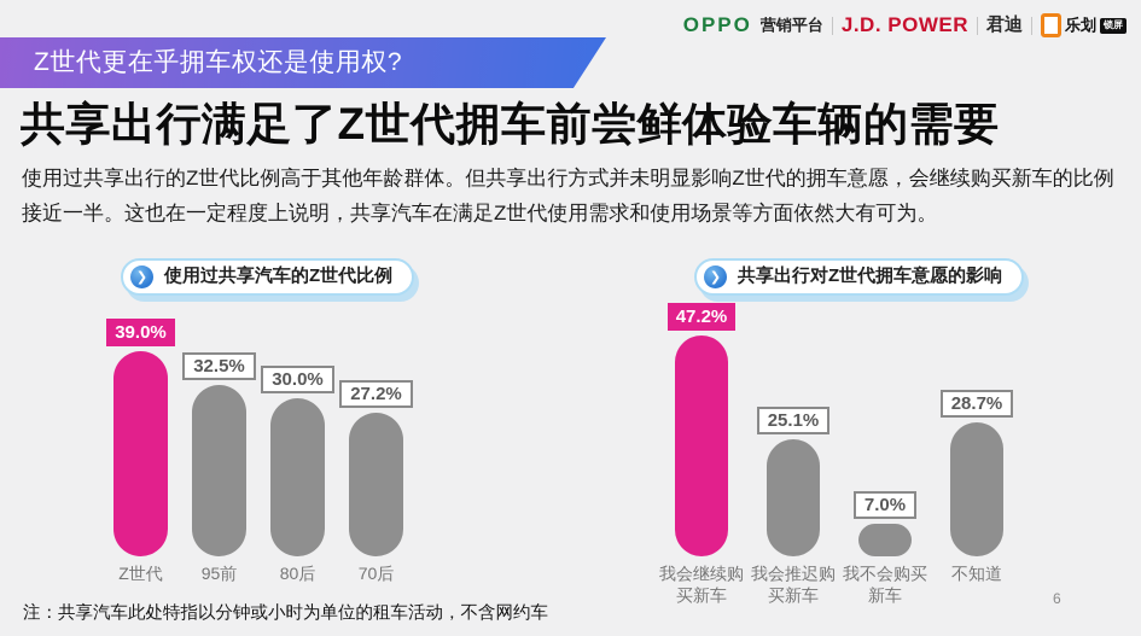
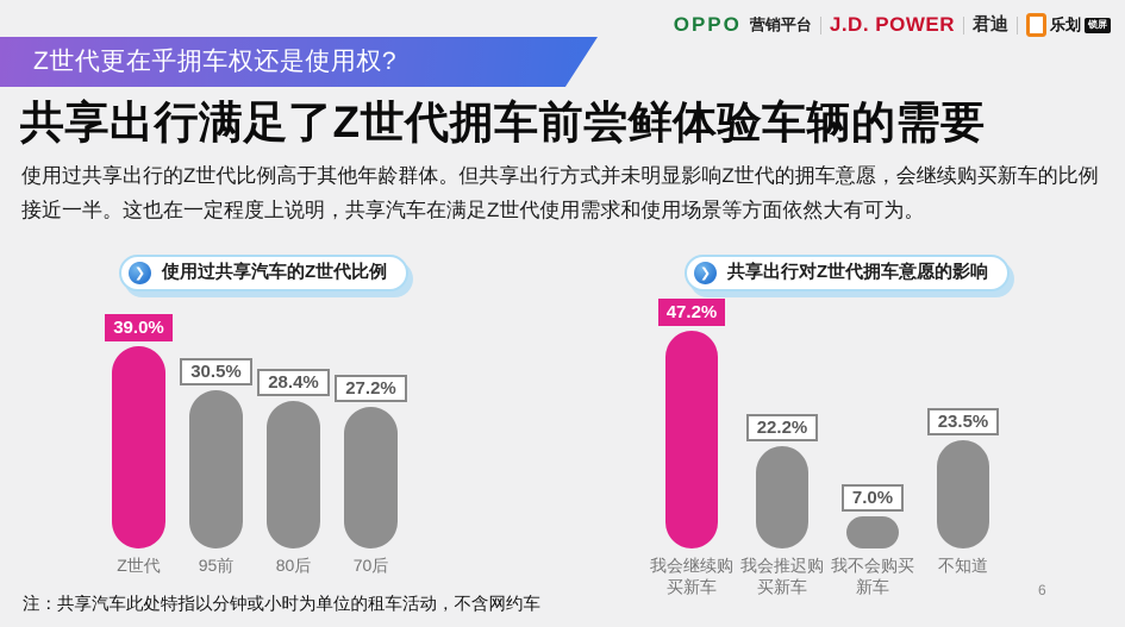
使用过共享汽车的Z世代比例/95前: 32.5% -> 30.5%
使用过共享汽车的Z世代比例/80后: 30.0% -> 28.4%
共享出行对Z世代拥车意愿的影响/我会推迟购买新车: 25.1% -> 22.2%
共享出行对Z世代拥车意愿的影响/不知道: 28.7% -> 23.5%
